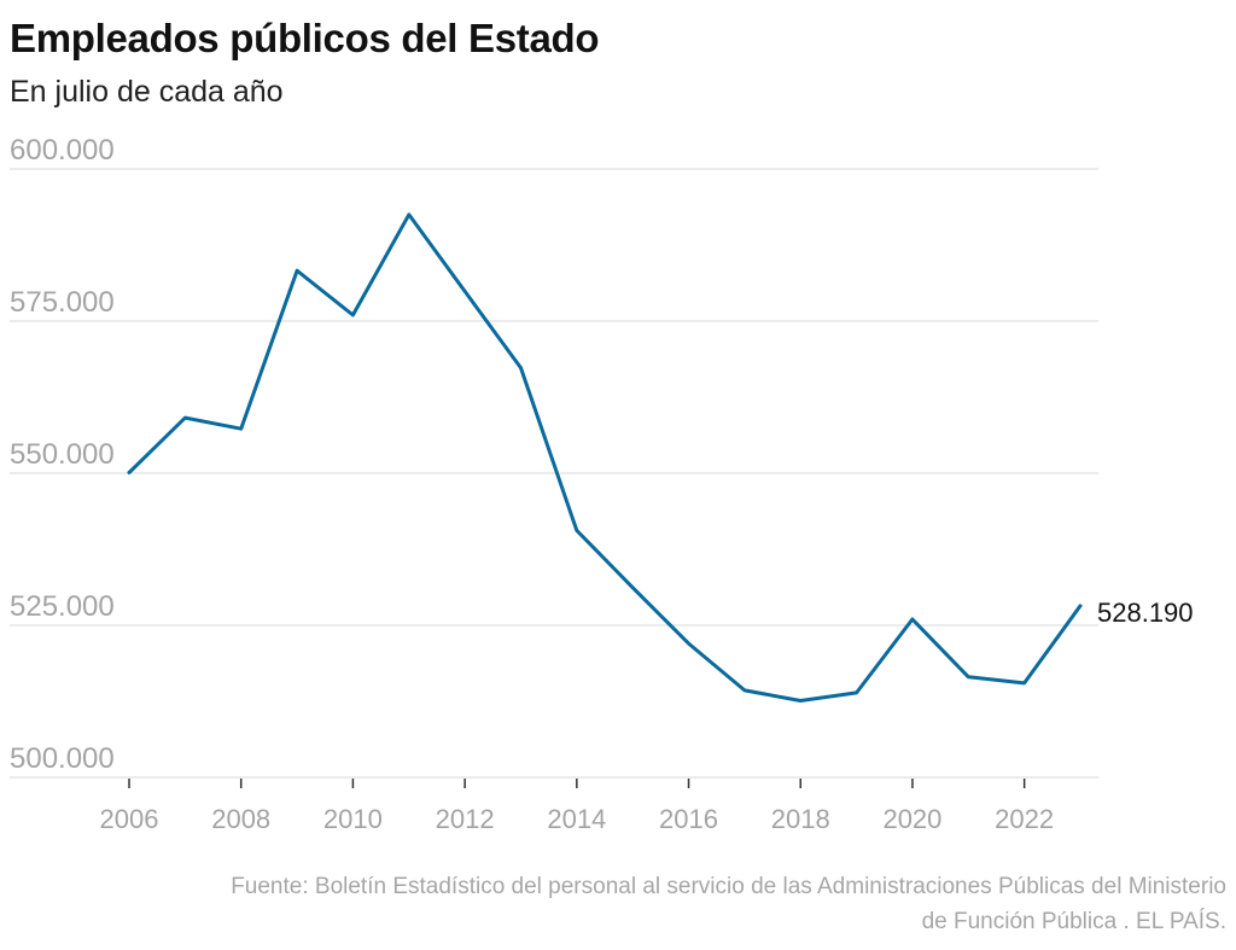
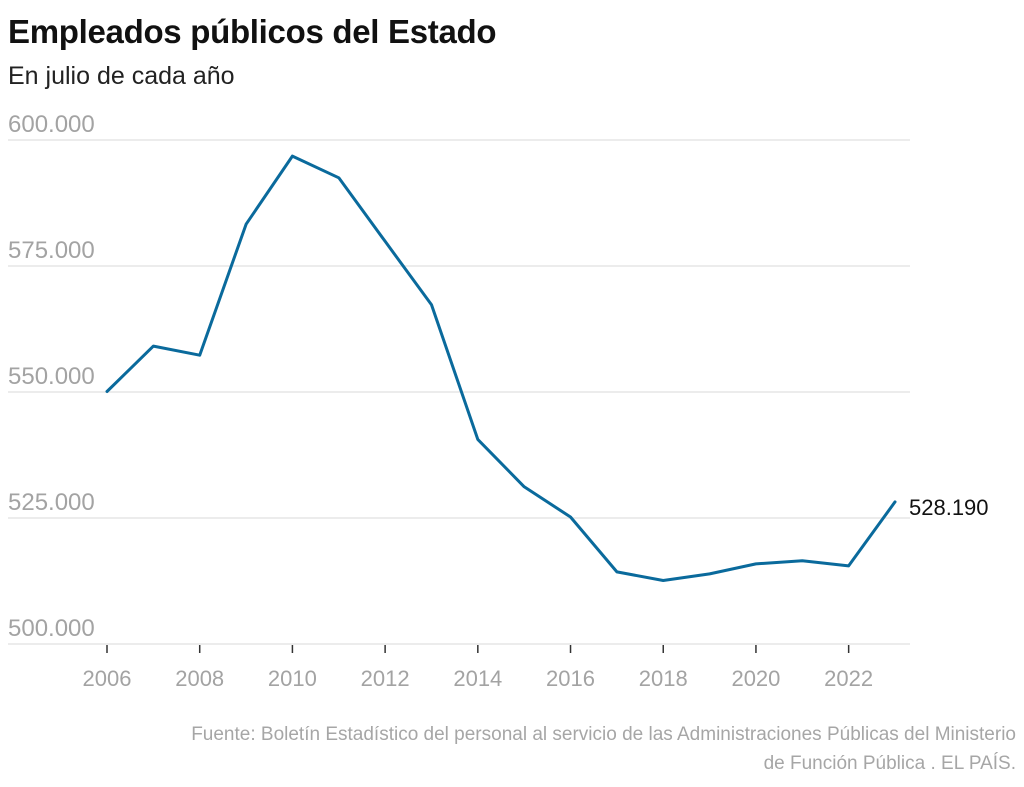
2010: 576000 -> 597000
2016: 522000 -> 525000
2020: 526000 -> 516000
